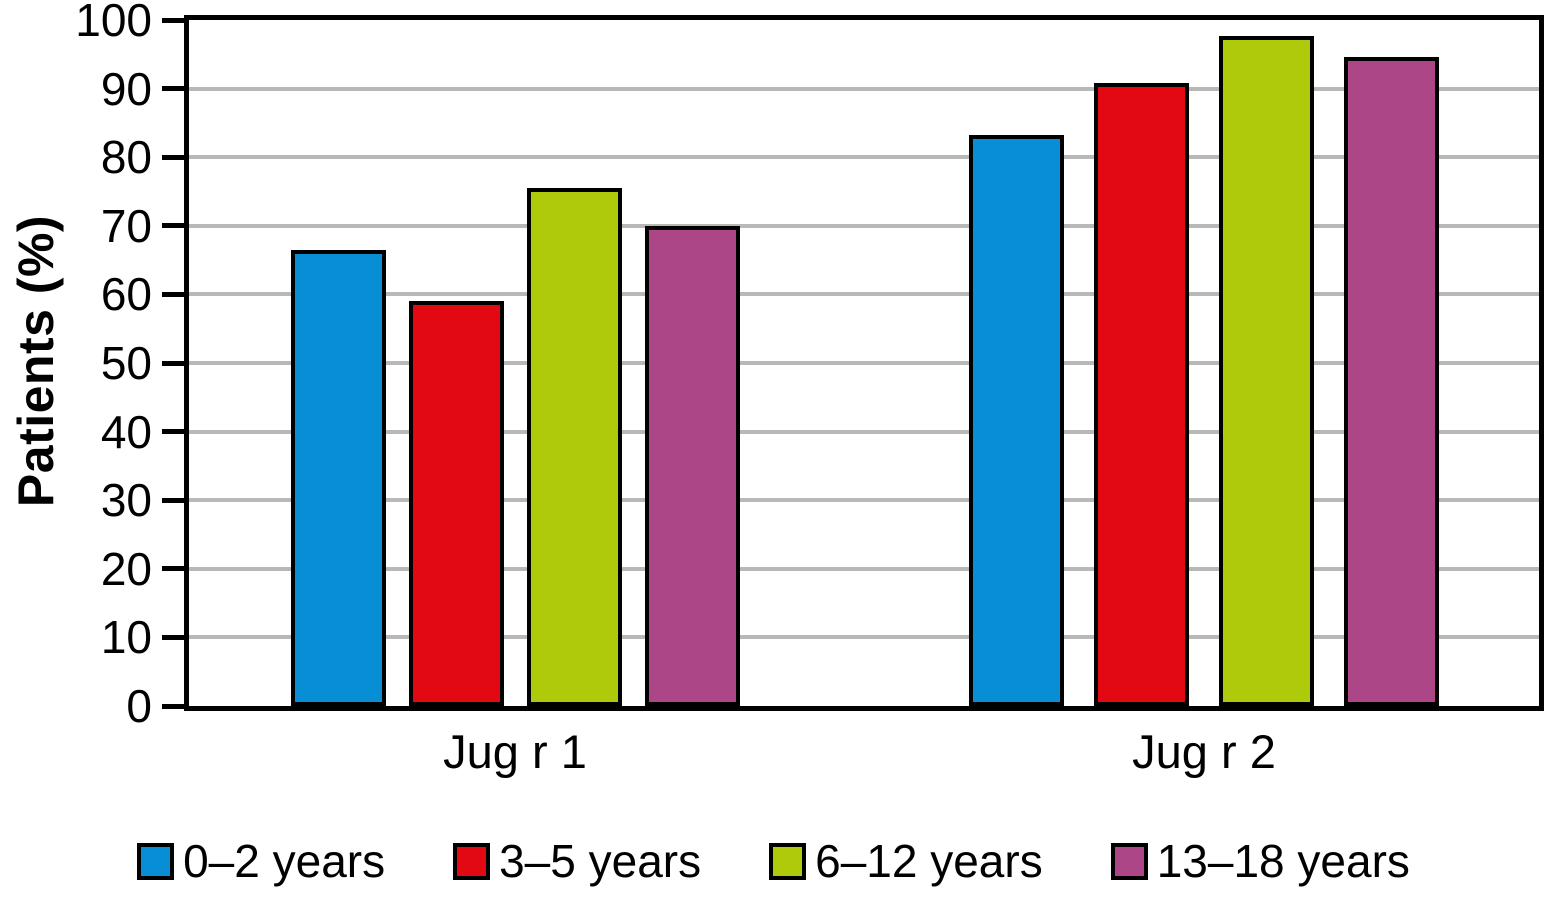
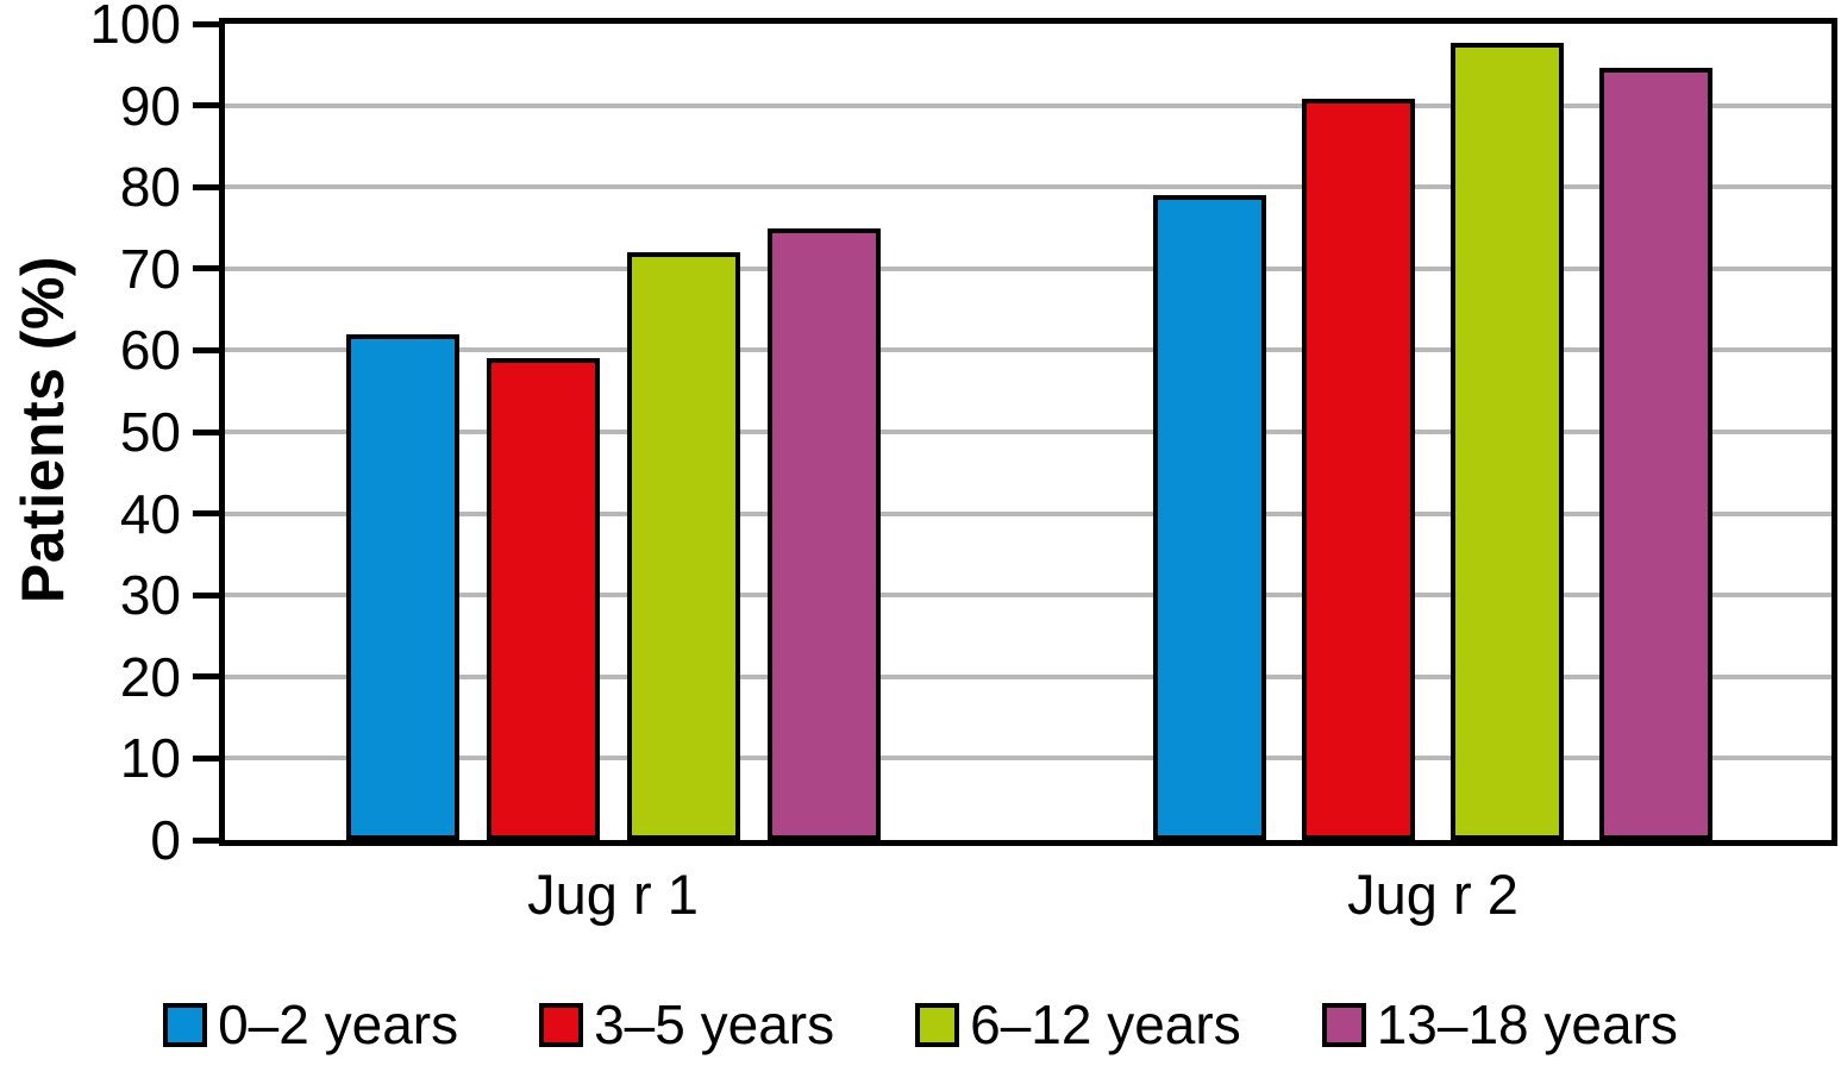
0–2 years/Jug r 1: 66 -> 62
6–12 years/Jug r 1: 76 -> 72
13–18 years/Jug r 1: 70 -> 75
0–2 years/Jug r 2: 83 -> 79
